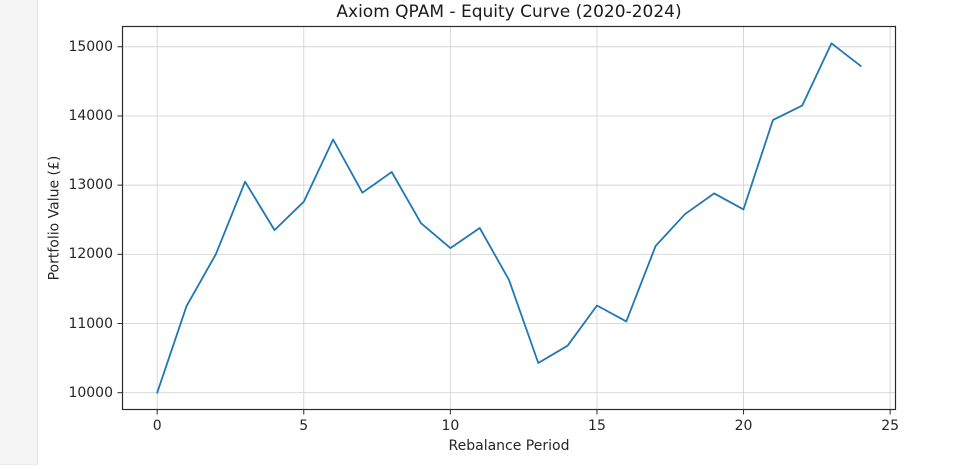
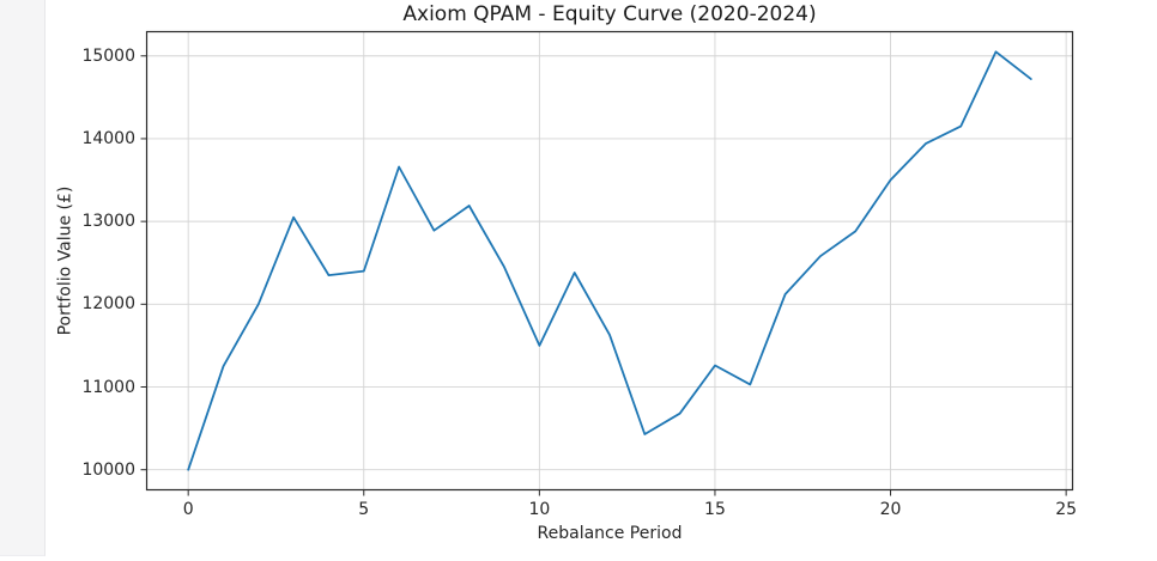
5: 12800 -> 12400
10: 12100 -> 11500
20: 12600 -> 13500
